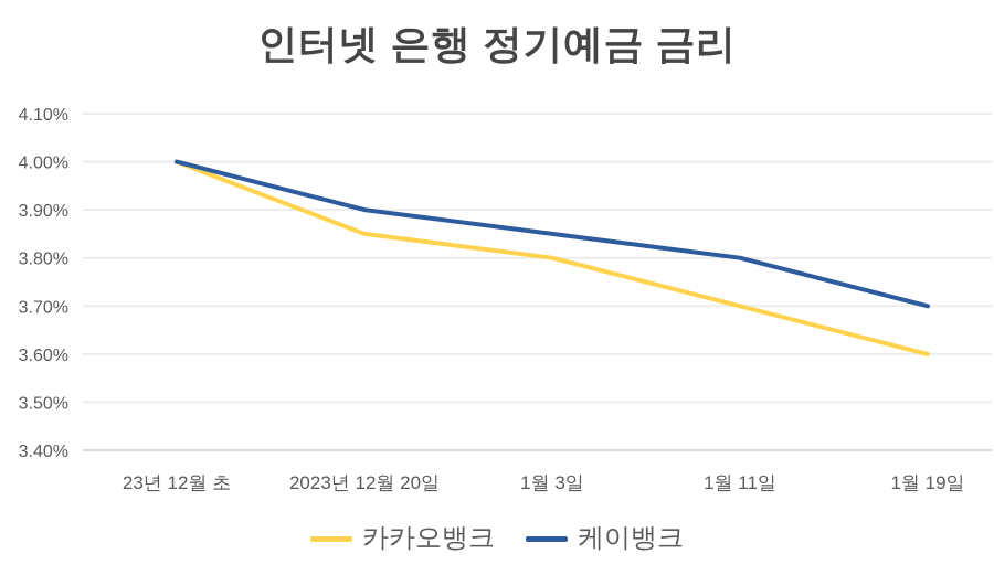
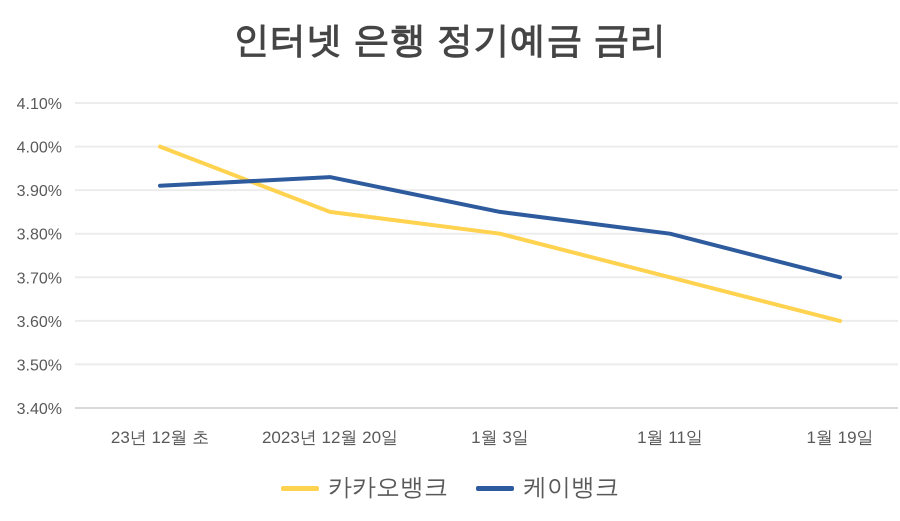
케이뱅크/23년 12월 초: 4.00% -> 3.91%
케이뱅크/2023년 12월 20일: 3.90% -> 3.93%
